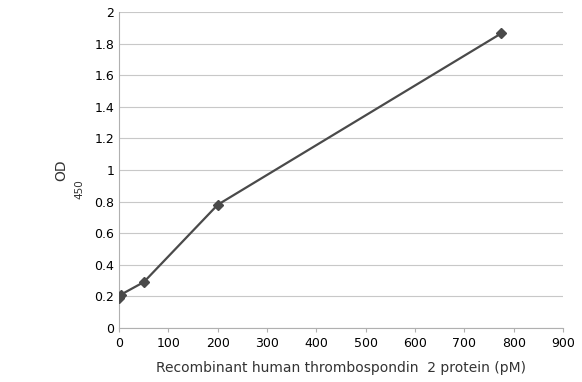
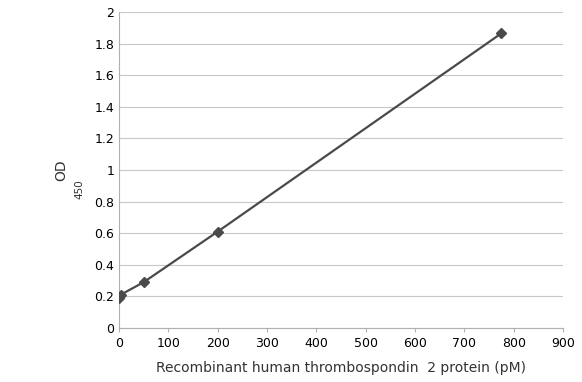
200: 0.78 -> 0.61
